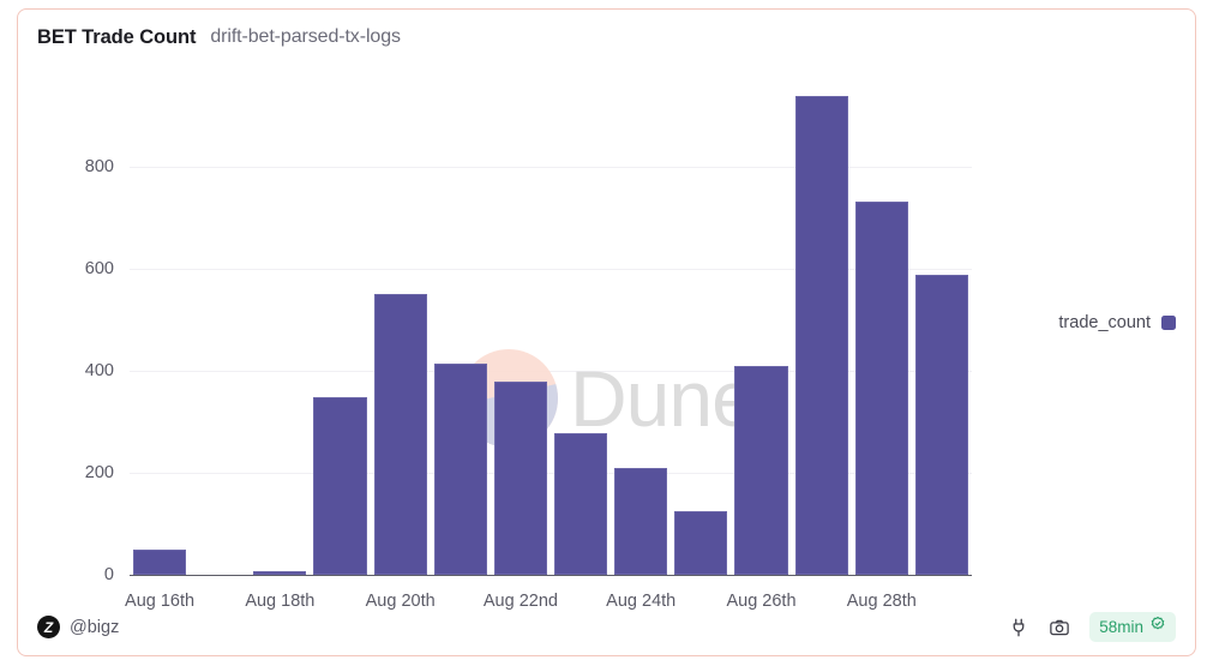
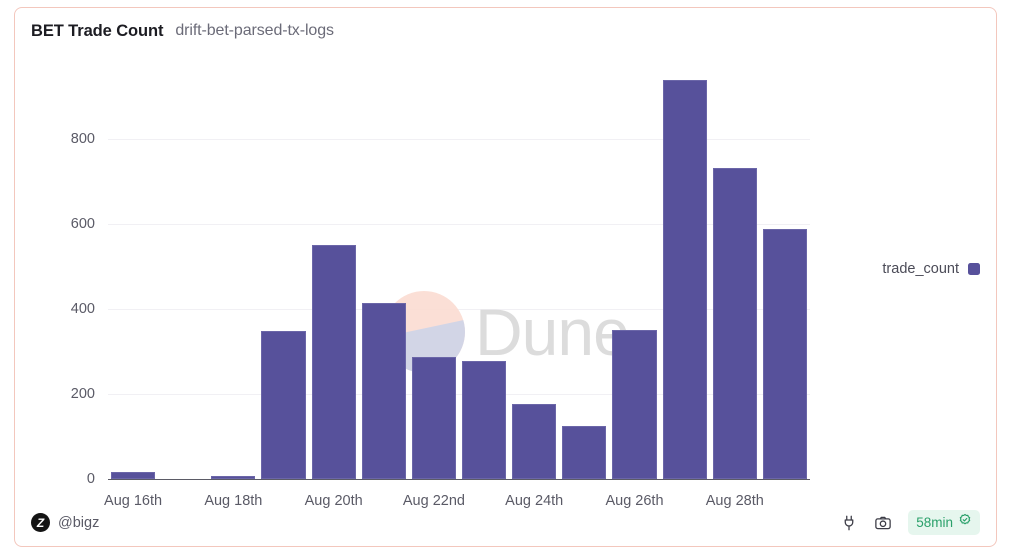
Aug 16th: 50 -> 20
Aug 22nd: 380 -> 290
Aug 24th: 210 -> 180
Aug 26th: 410 -> 350
